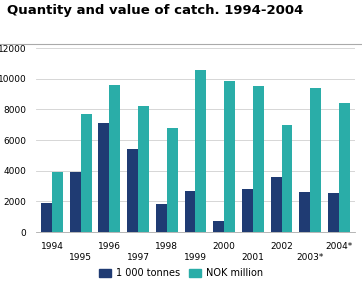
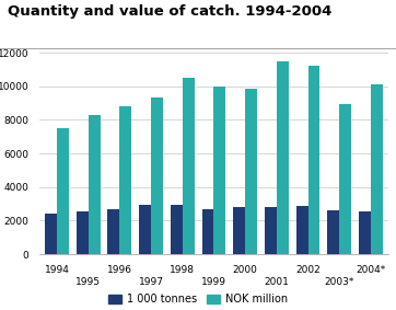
1 000 tonnes/1994: 1900 -> 2400
NOK million/1994: 3900 -> 7500
1 000 tonnes/1995: 3900 -> 2600
NOK million/1995: 7700 -> 8300
1 000 tonnes/1996: 7100 -> 2700
NOK million/1996: 9600 -> 8800
1 000 tonnes/1997: 5400 -> 3000
NOK million/1997: 8200 -> 9300
1 000 tonnes/1998: 1800 -> 3000
NOK million/1998: 6800 -> 10500
NOK million/1999: 10600 -> 10000
1 000 tonnes/2000: 700 -> 2800
NOK million/2001: 9500 -> 11500
1 000 tonnes/2002: 3600 -> 2800
NOK million/2002: 7000 -> 11200
NOK million/2003*: 9400 -> 9000
NOK million/2004*: 8400 -> 10100
